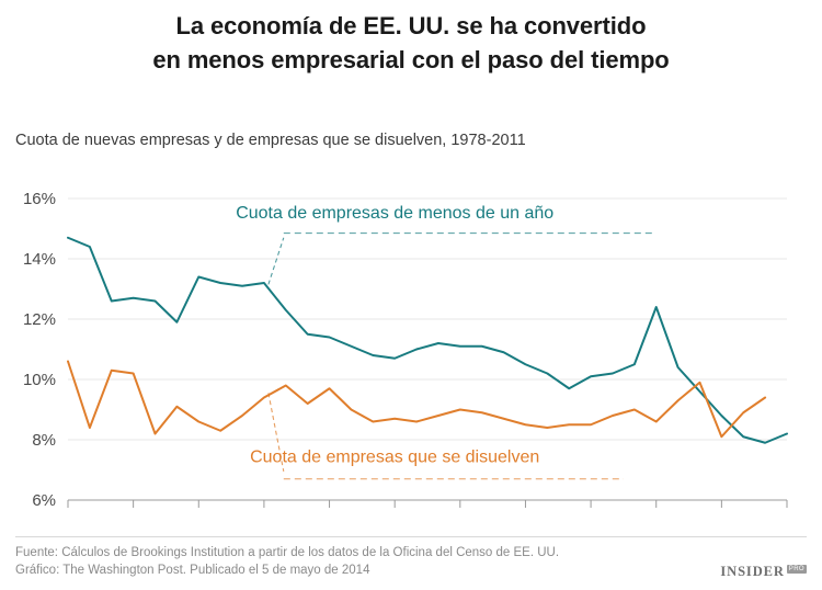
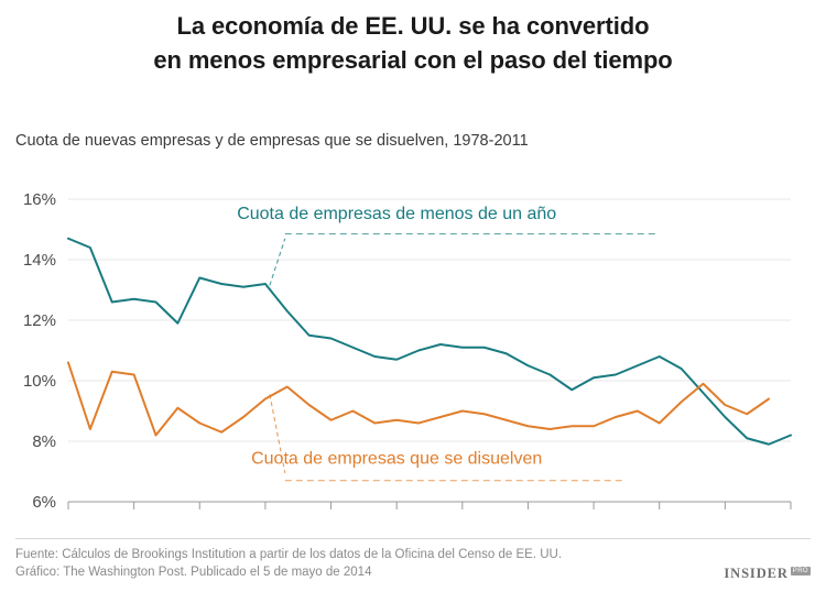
Cuota de empresas que se disuelven/1990: 9.7% -> 8.7%
Cuota de empresas de menos de un año/2005: 12.4% -> 10.8%
Cuota de empresas que se disuelven/2008: 8.1% -> 9.2%
